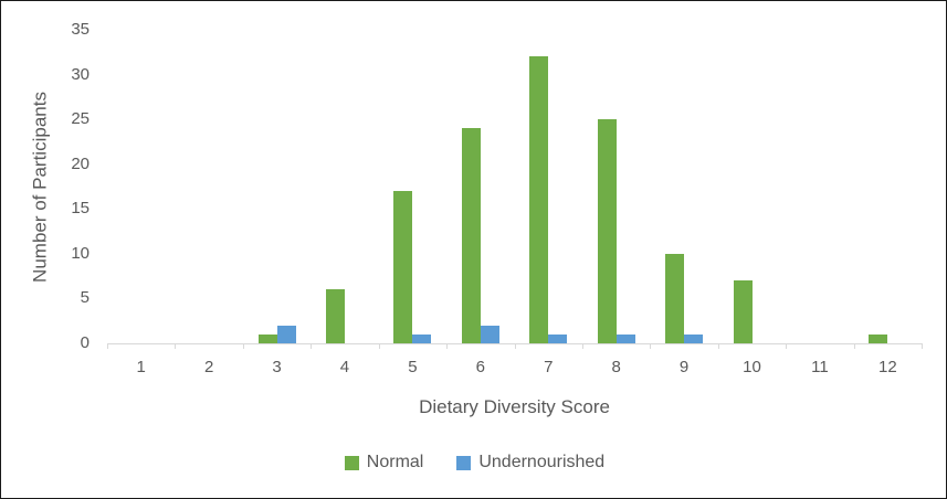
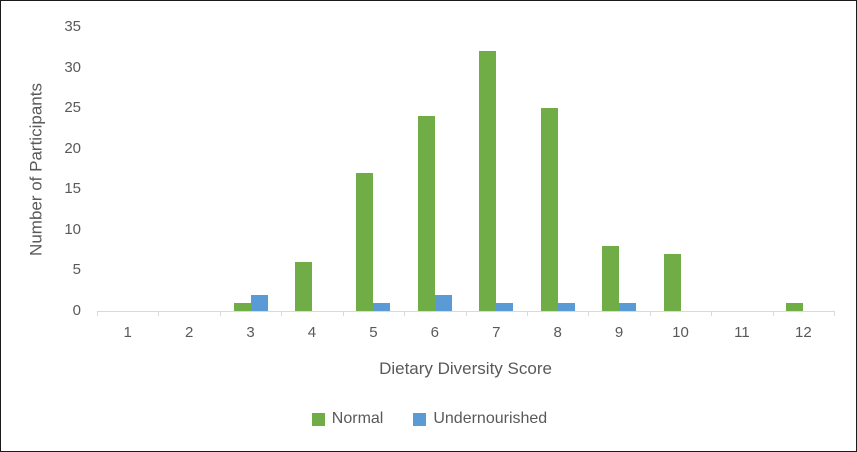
Normal/9: 10 -> 8
